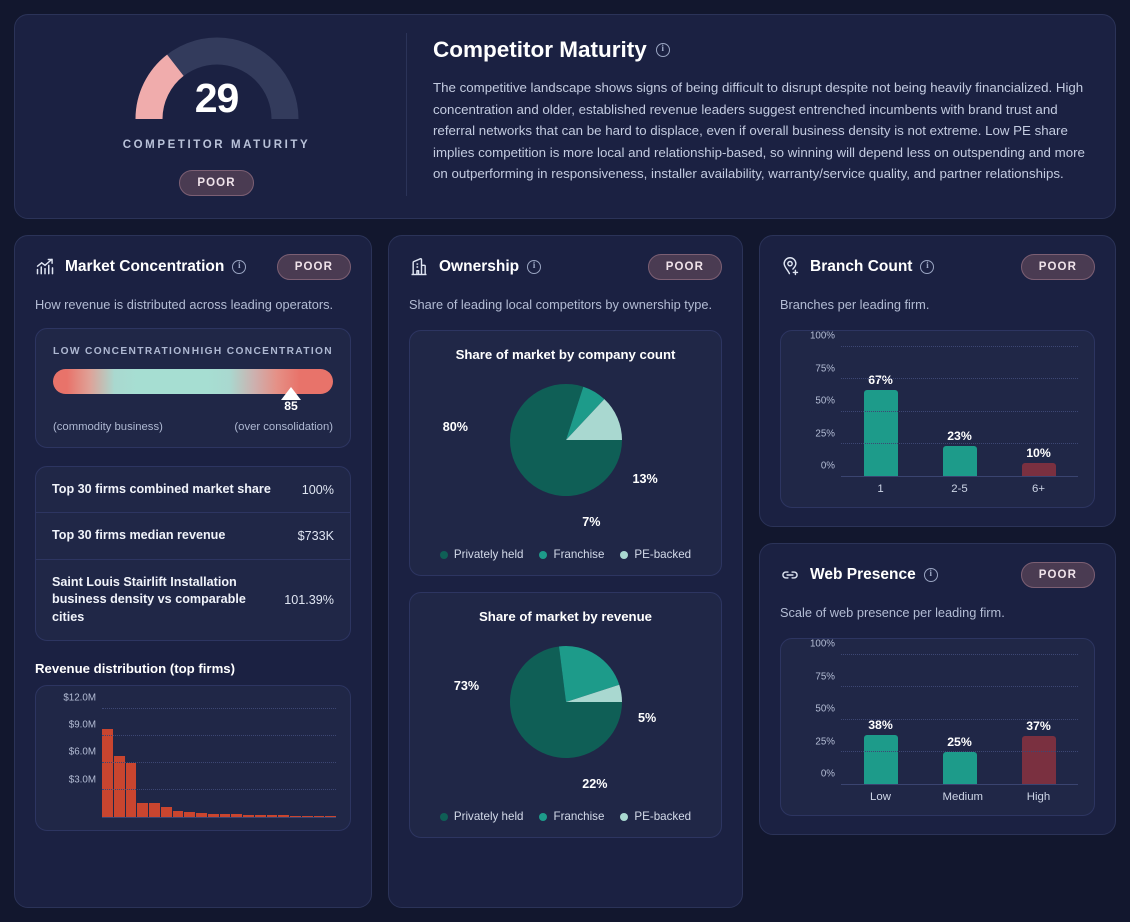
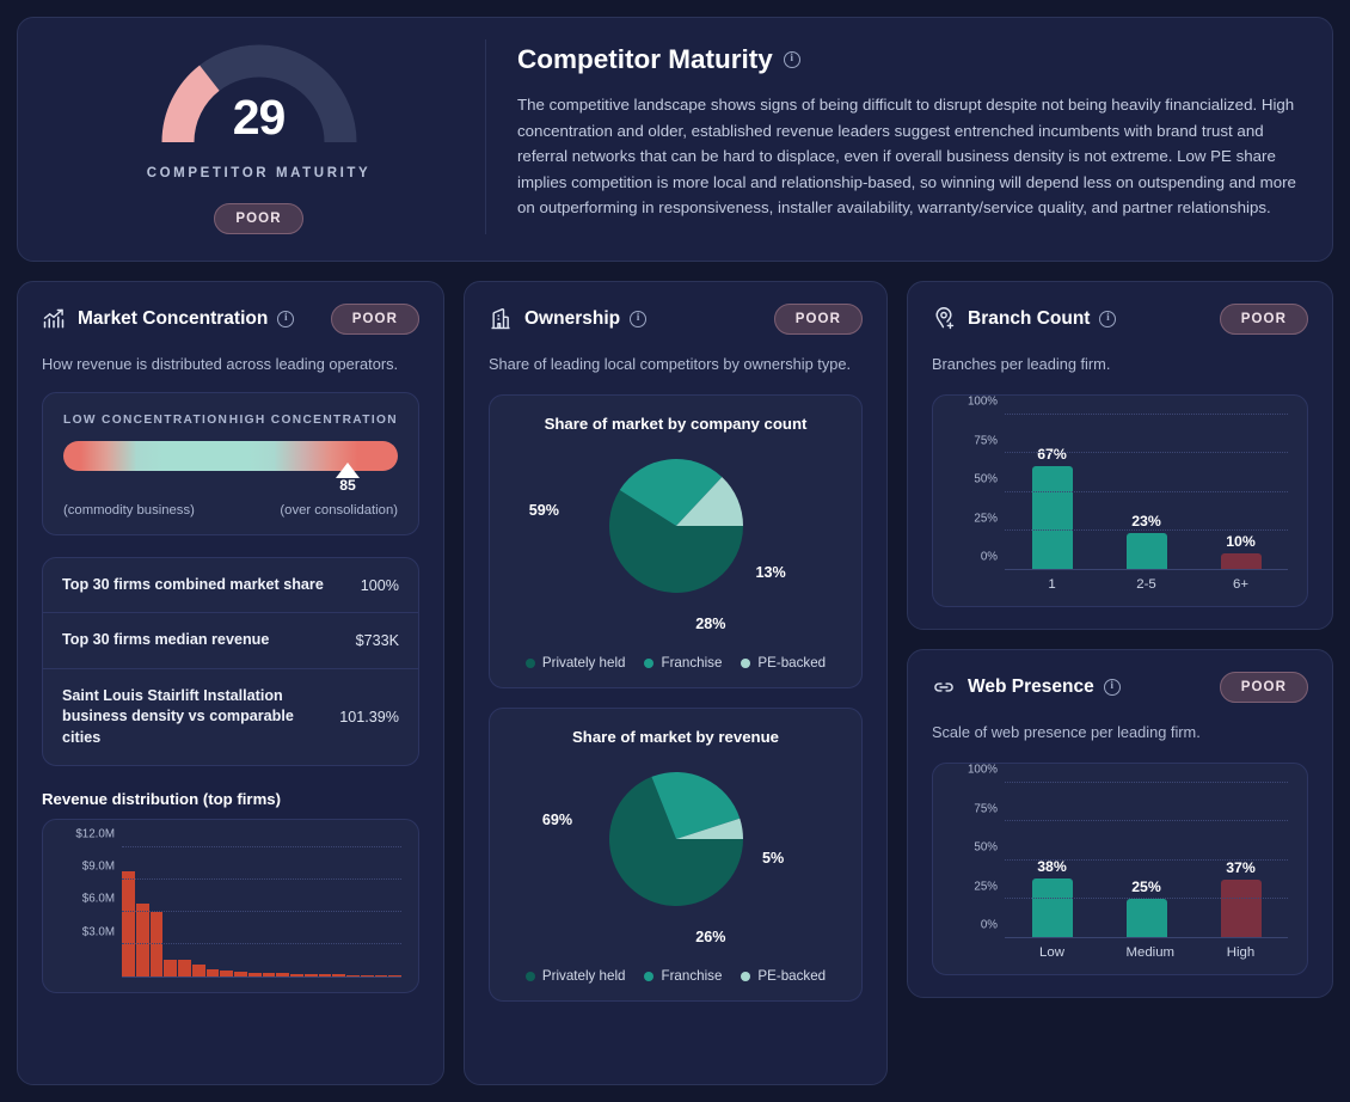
Share of market by company count/Privately held: 80% -> 59%
Share of market by company count/Franchise: 7% -> 28%
Share of market by revenue/Privately held: 73% -> 69%
Share of market by revenue/Franchise: 22% -> 26%
